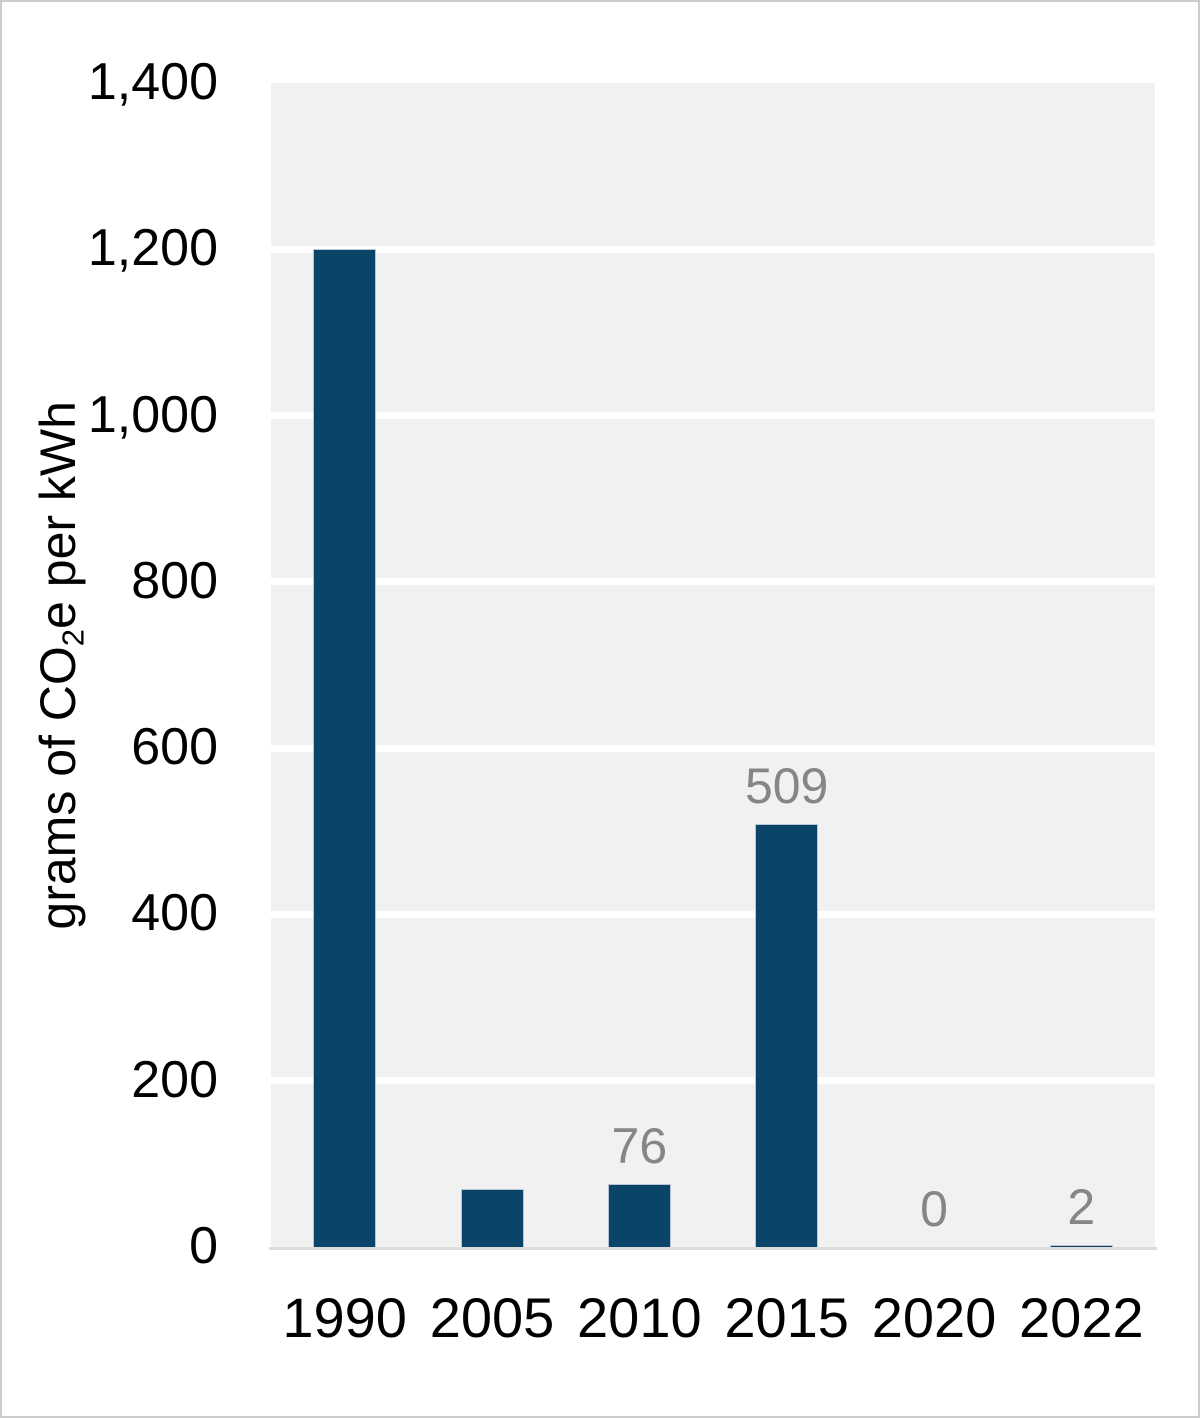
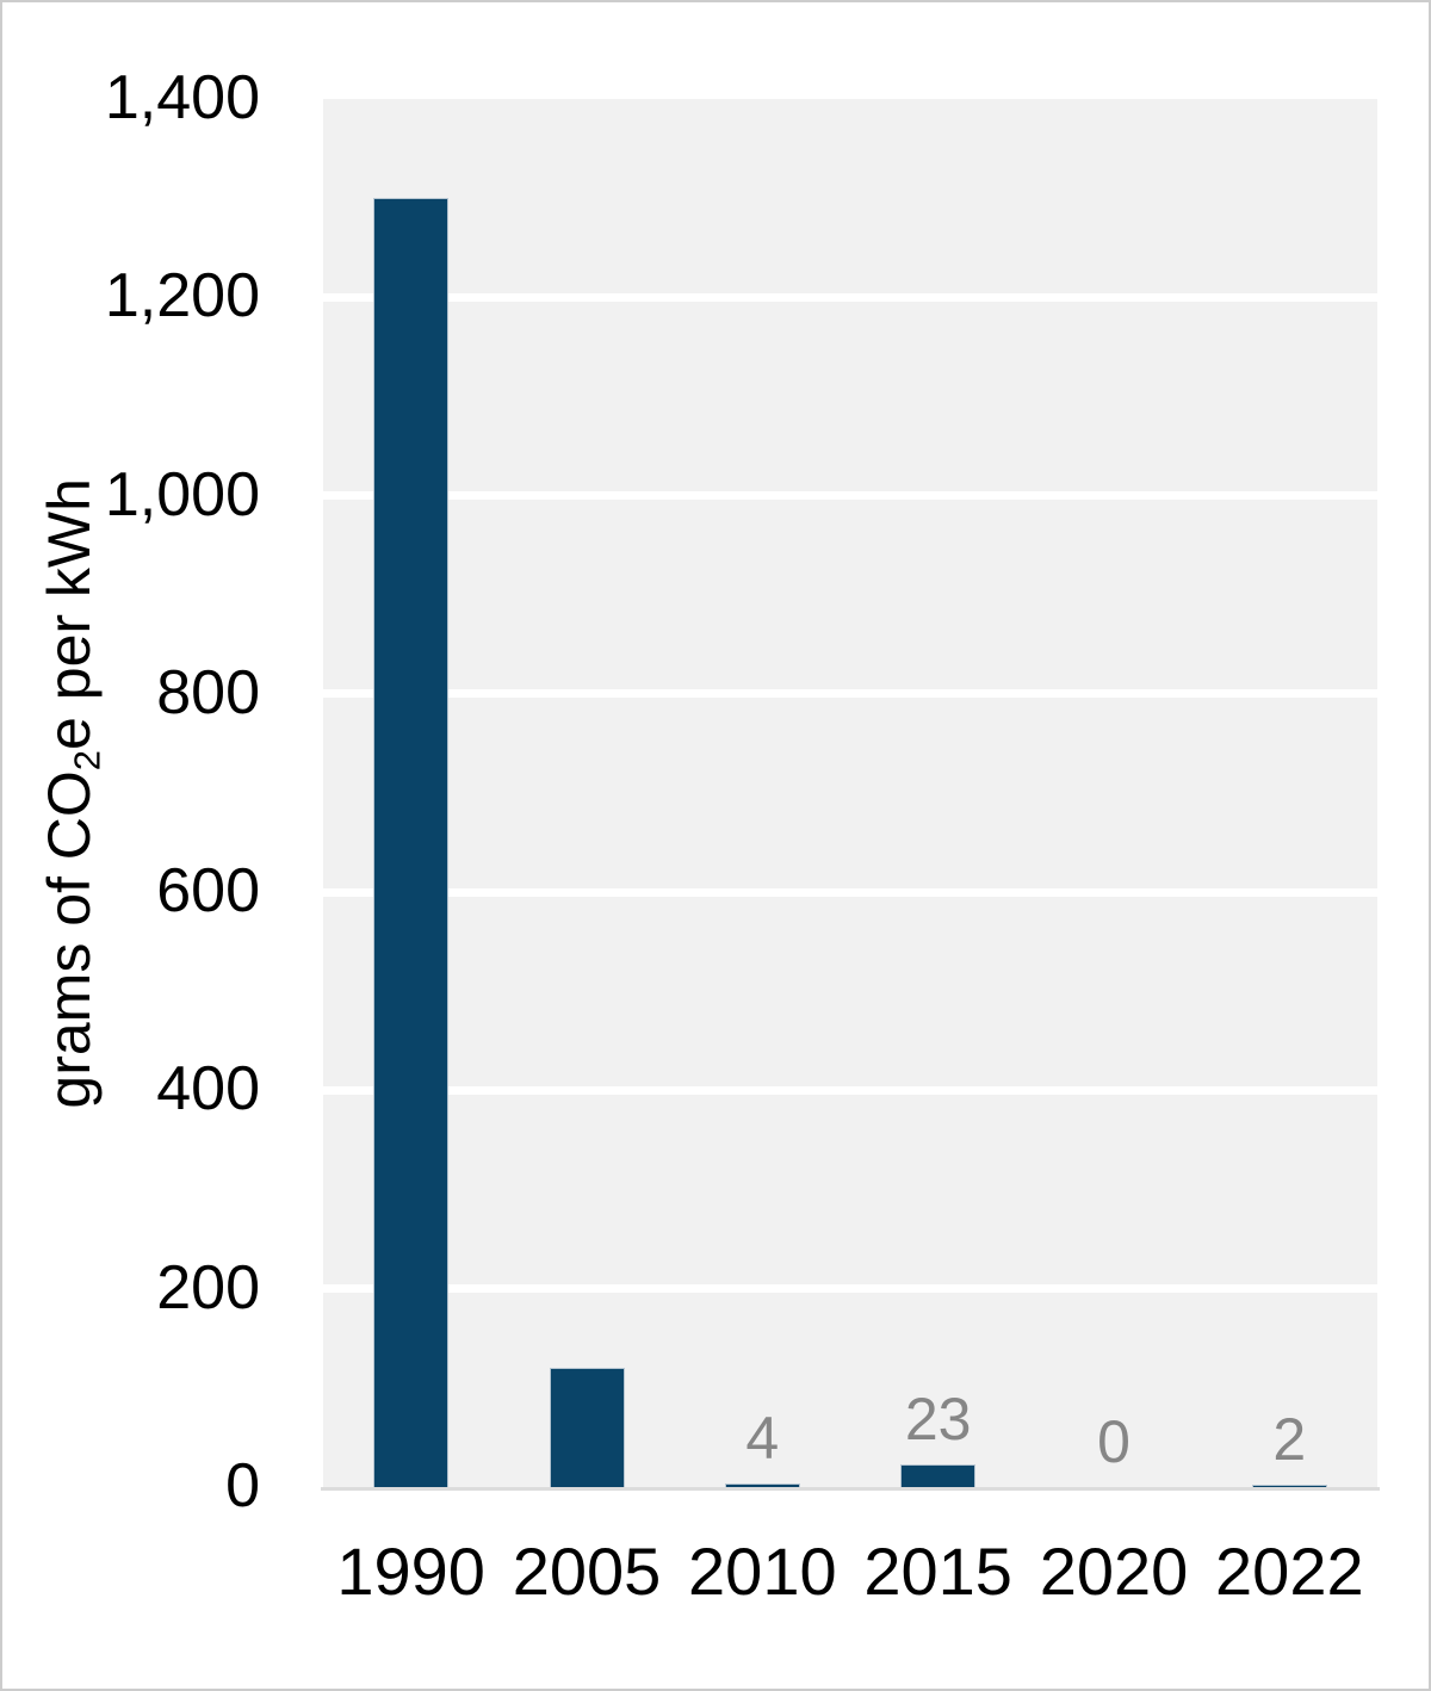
1990: 1200 -> 1300
2005: 70 -> 120
2010: 76 -> 4
2015: 509 -> 23
